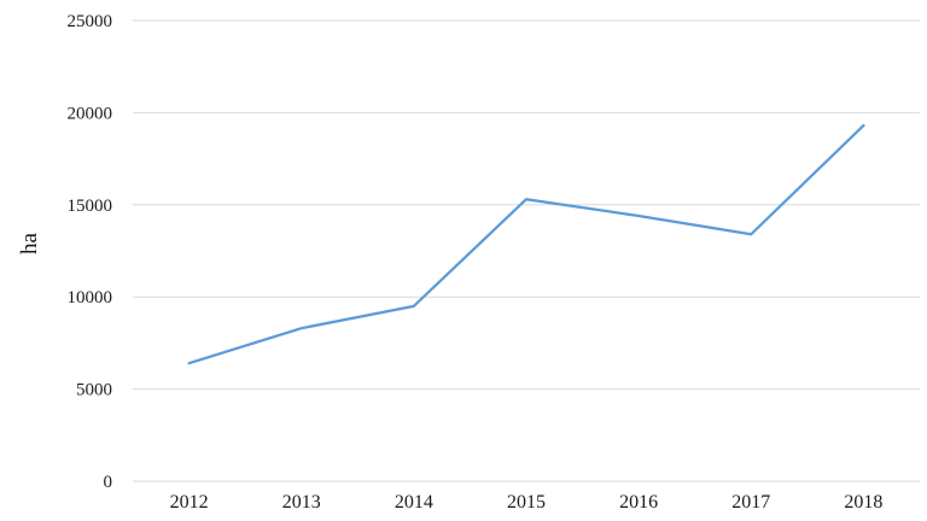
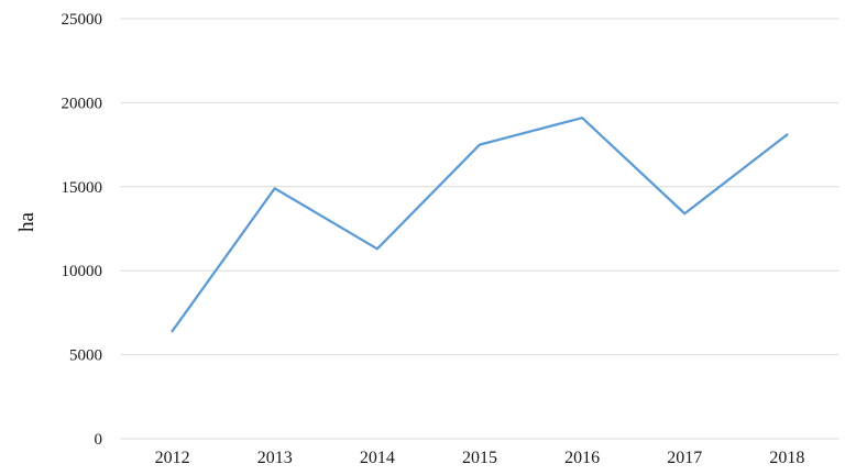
2013: 8300 -> 14900
2014: 9500 -> 11300
2015: 15300 -> 17500
2016: 14400 -> 19100
2018: 19300 -> 18100
